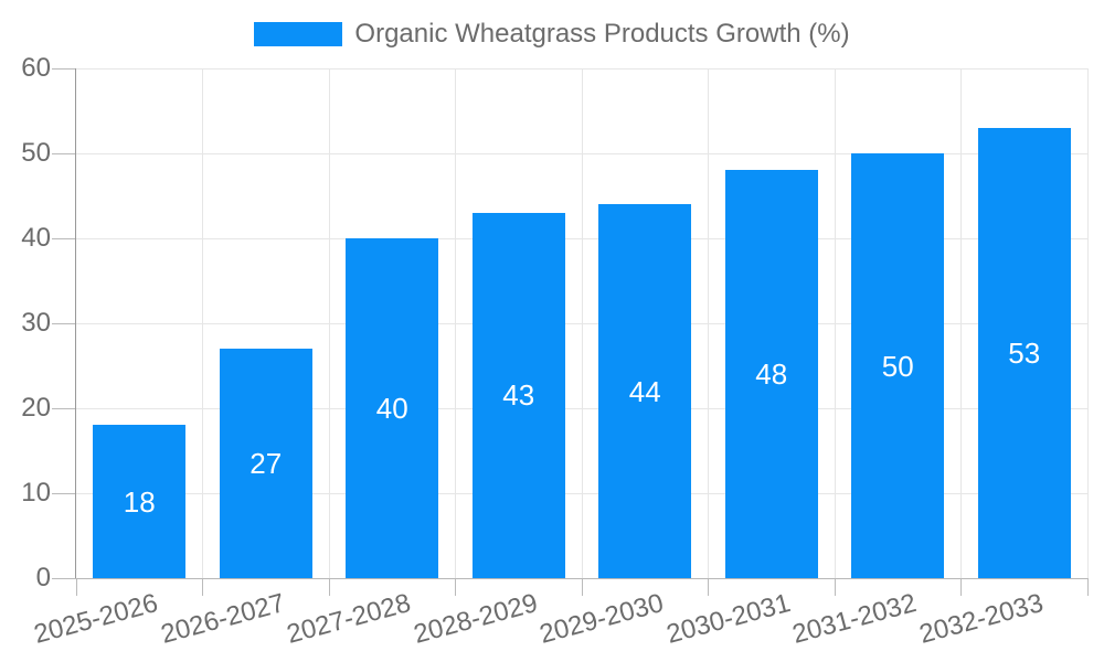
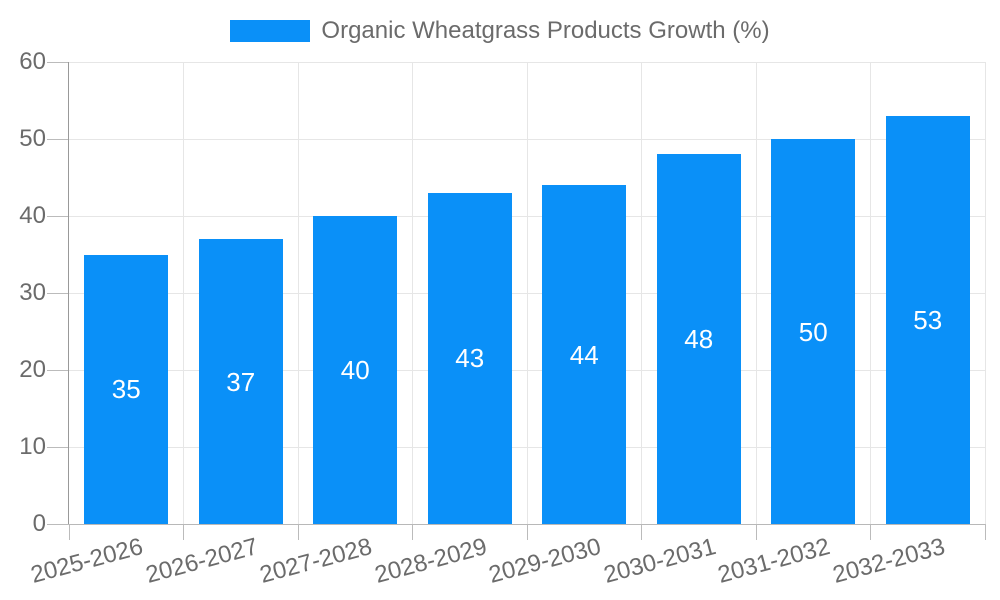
2025-2026: 18 -> 35
2026-2027: 27 -> 37
